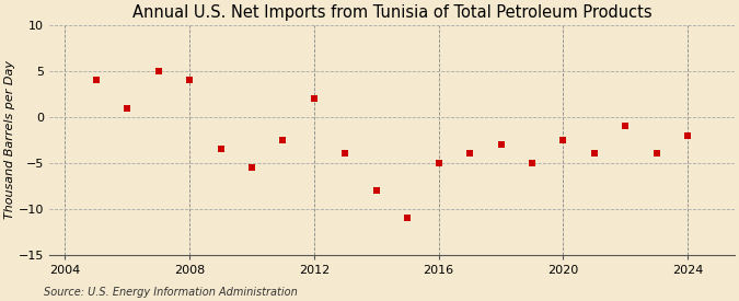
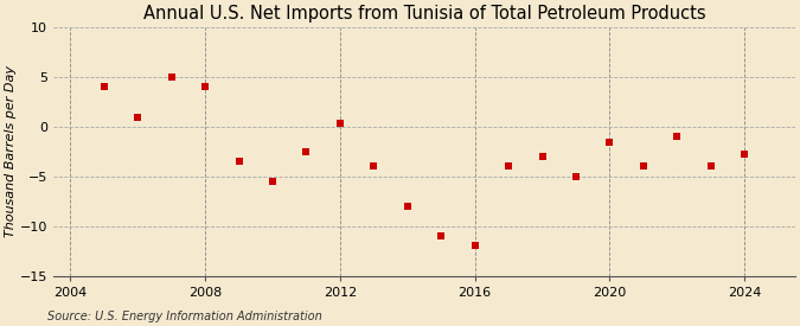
2012: 2.0 -> 0.4
2016: -5.0 -> -12.0
2020: -2.5 -> -1.6
2024: -2.0 -> -2.8
